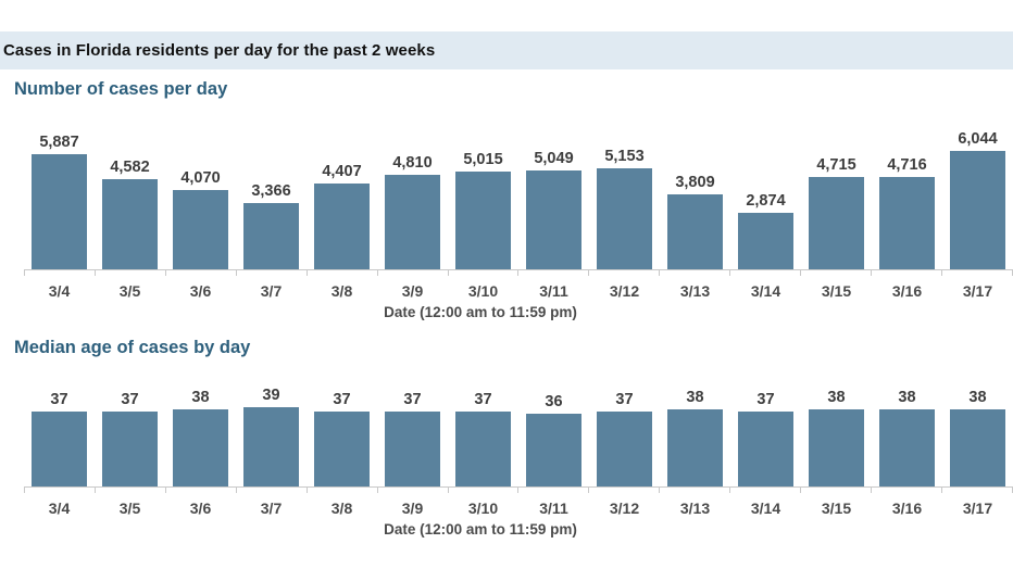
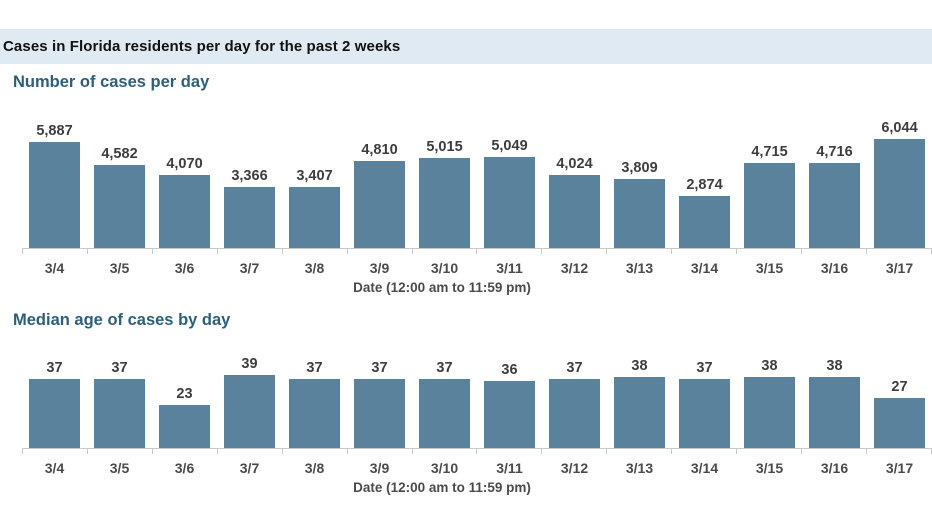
Number of cases per day/3/8: 4,407 -> 3,407
Number of cases per day/3/12: 5,153 -> 4,024
Median age of cases by day/3/6: 38 -> 23
Median age of cases by day/3/17: 38 -> 27
